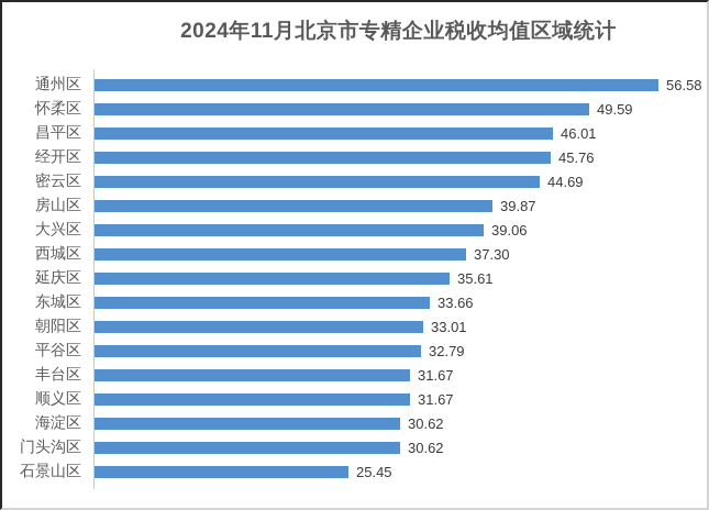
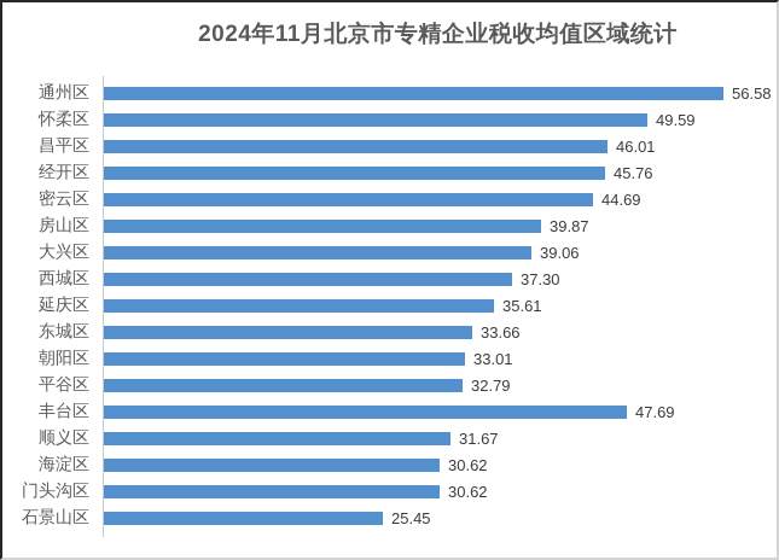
丰台区: 31.67 -> 47.69
